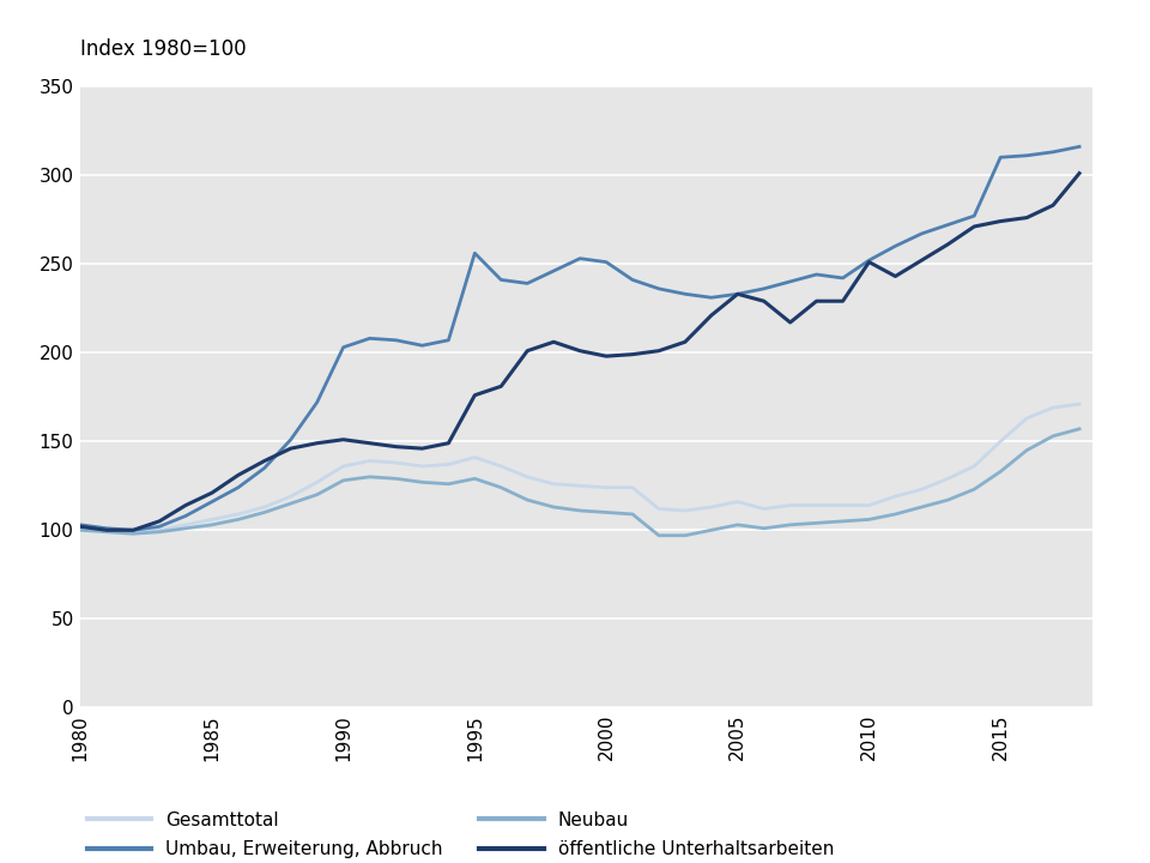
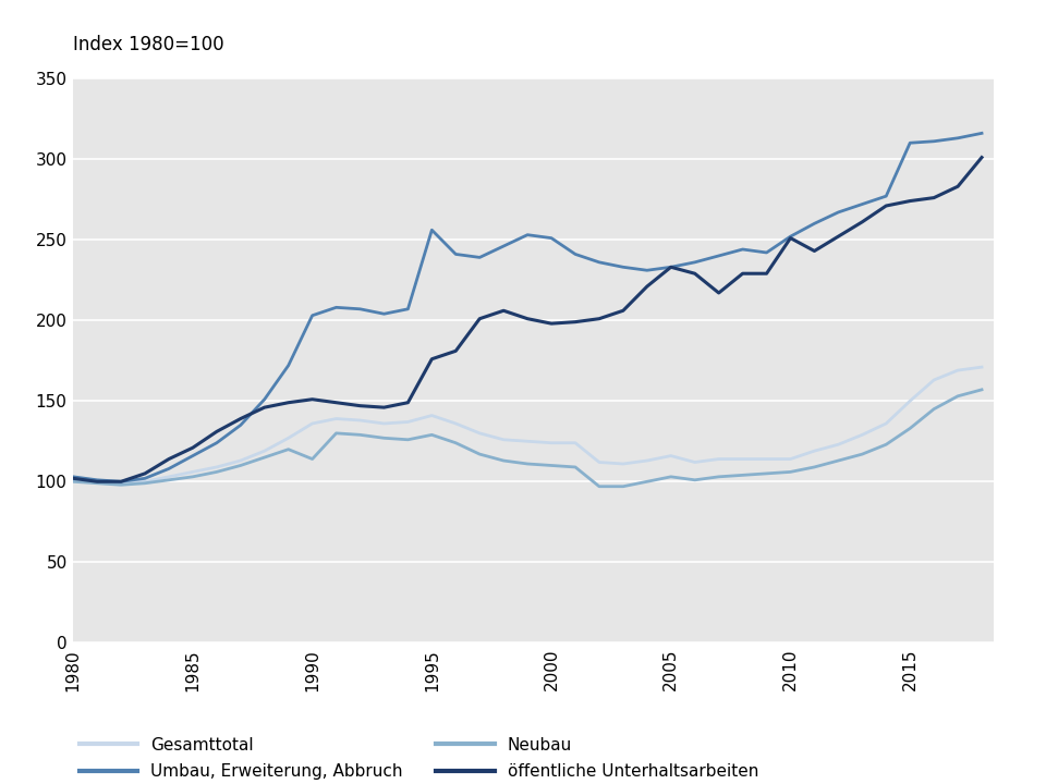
Neubau/1990: 128 -> 114
